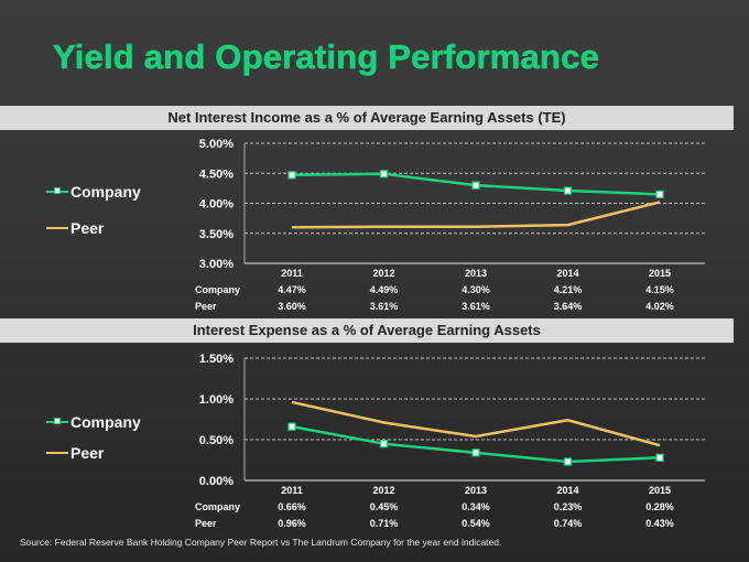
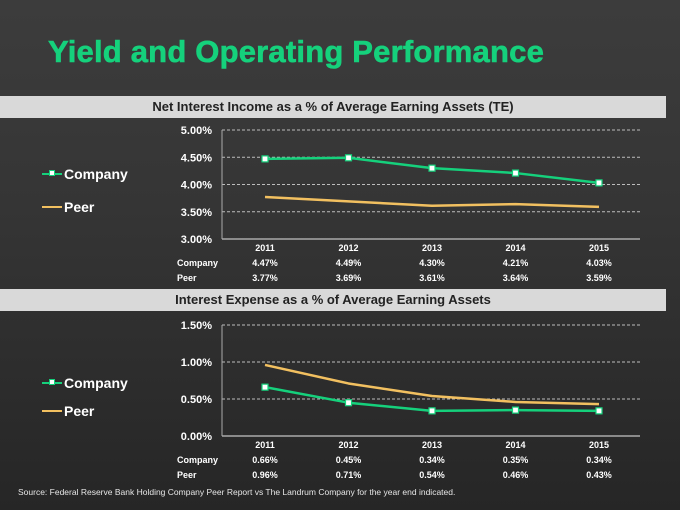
Net Interest Income as a % of Average Earning Assets (TE)/Peer/2011: 3.60% -> 3.77%
Net Interest Income as a % of Average Earning Assets (TE)/Peer/2012: 3.61% -> 3.69%
Net Interest Income as a % of Average Earning Assets (TE)/Company/2015: 4.15% -> 4.03%
Net Interest Income as a % of Average Earning Assets (TE)/Peer/2015: 4.02% -> 3.59%
Interest Expense as a % of Average Earning Assets/Company/2014: 0.23% -> 0.35%
Interest Expense as a % of Average Earning Assets/Peer/2014: 0.74% -> 0.46%
Interest Expense as a % of Average Earning Assets/Company/2015: 0.28% -> 0.34%
